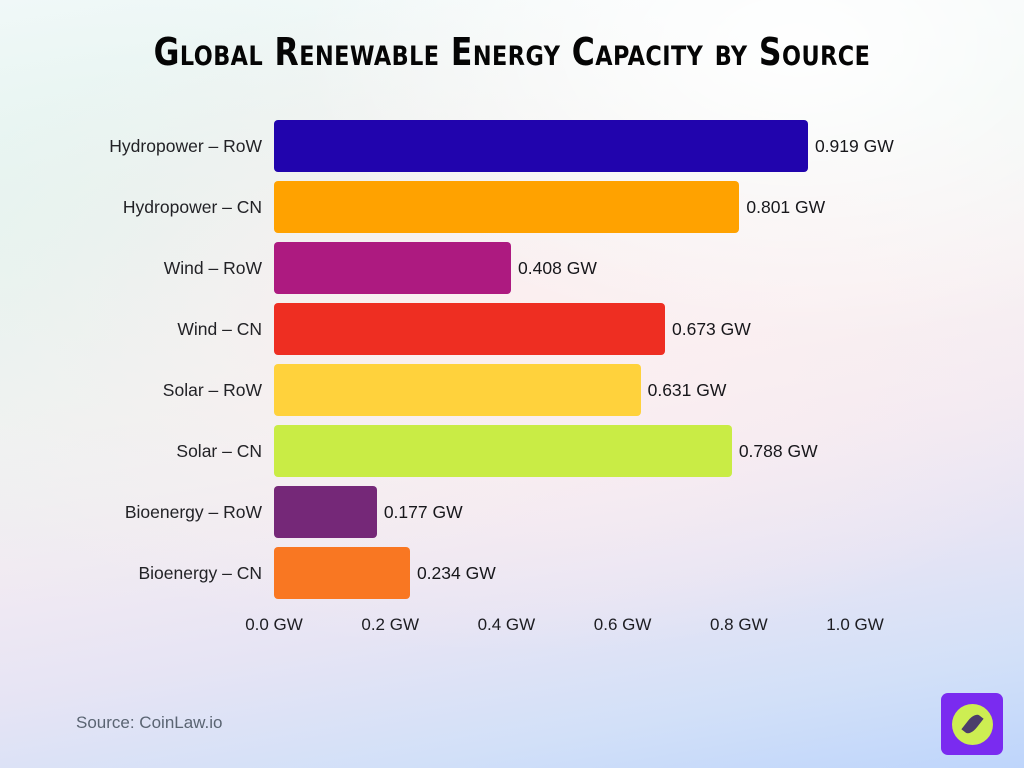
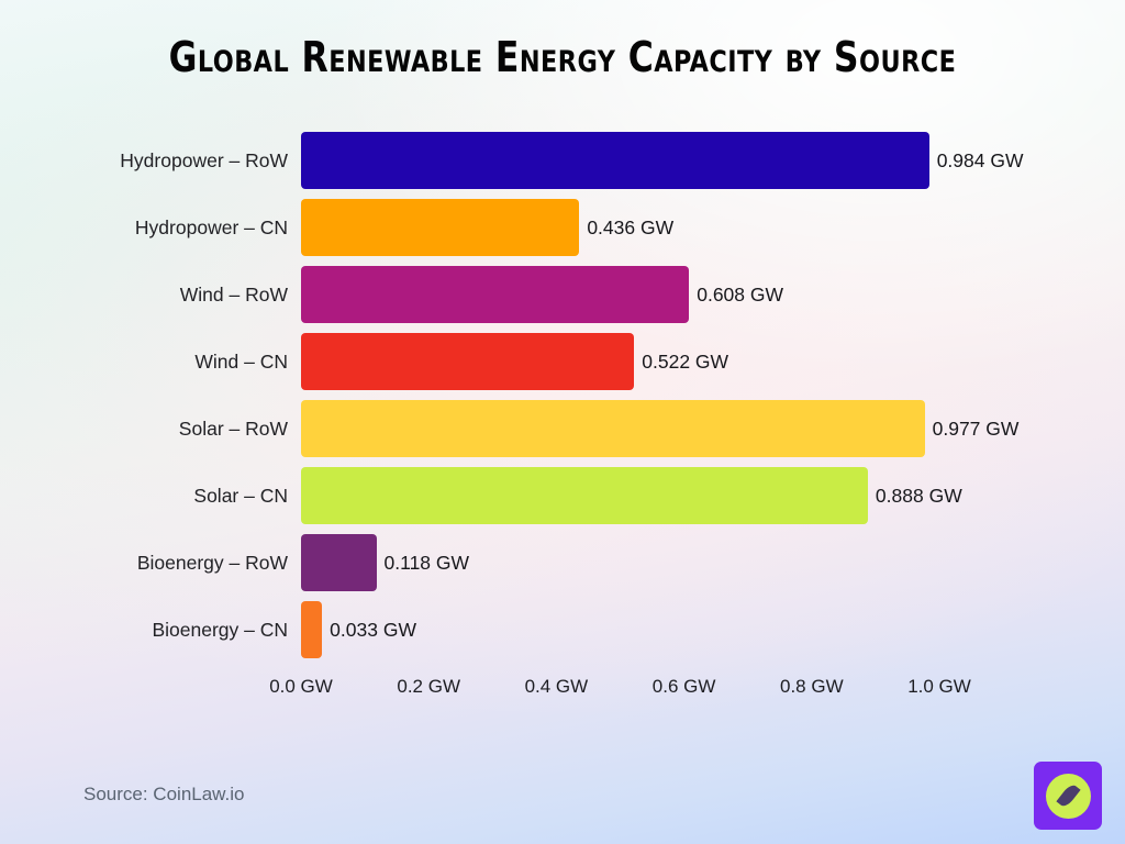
Hydropower – RoW: 0.919 -> 0.984
Hydropower – CN: 0.801 -> 0.436
Wind – RoW: 0.408 -> 0.608
Wind – CN: 0.673 -> 0.522
Solar – RoW: 0.631 -> 0.977
Solar – CN: 0.788 -> 0.888
Bioenergy – RoW: 0.177 -> 0.118
Bioenergy – CN: 0.234 -> 0.033
